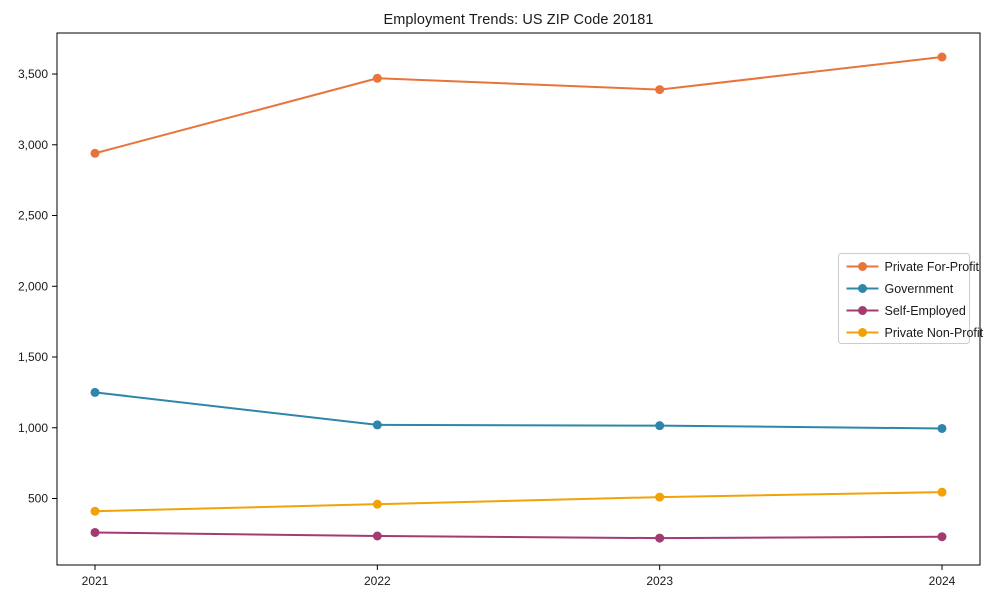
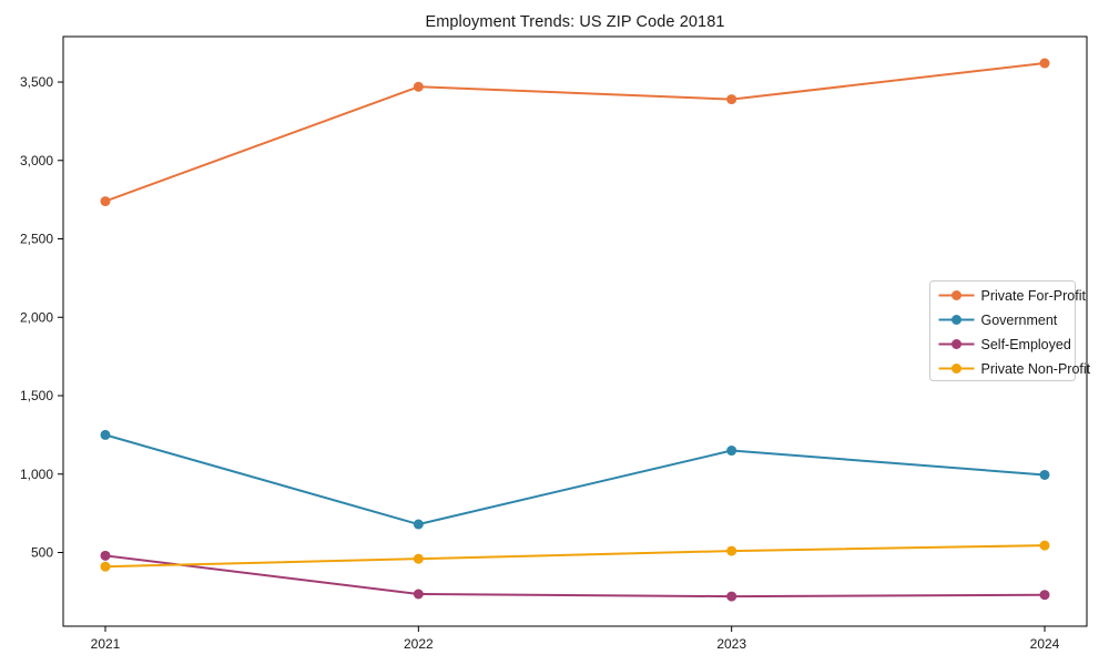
Private For-Profit/2021: 2940 -> 2740
Self-Employed/2021: 260 -> 480
Government/2022: 1020 -> 680
Government/2023: 1020 -> 1150
